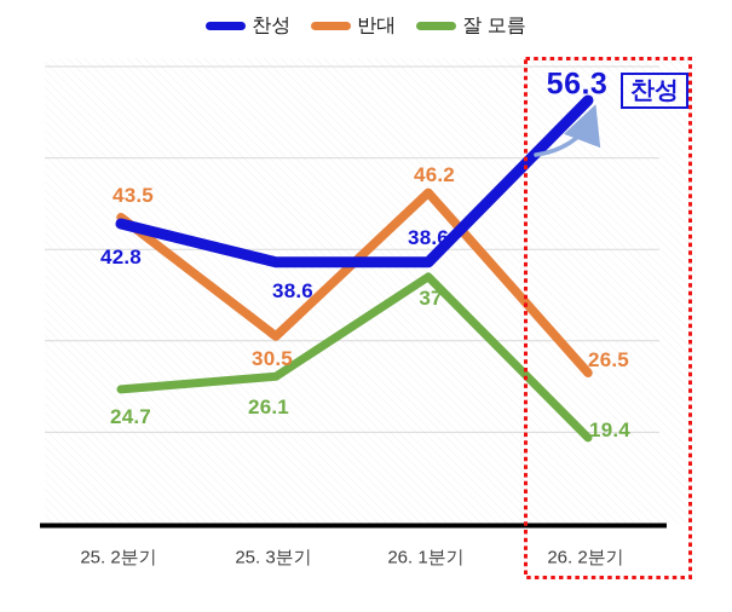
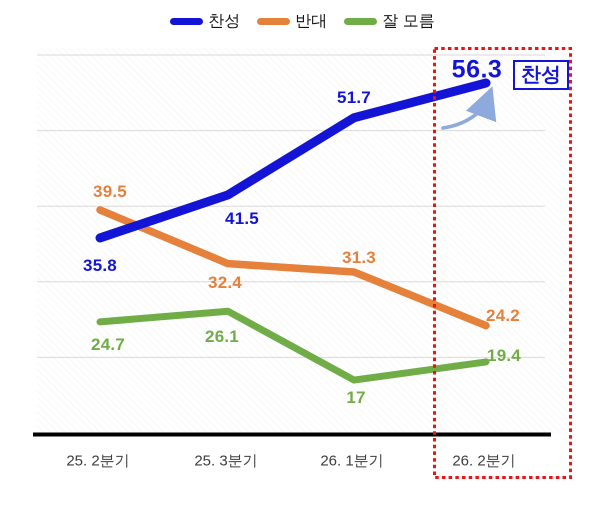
찬성/25. 2분기: 42.8 -> 35.8
반대/25. 2분기: 43.5 -> 39.5
찬성/25. 3분기: 38.6 -> 41.5
반대/25. 3분기: 30.5 -> 32.4
찬성/26. 1분기: 38.6 -> 51.7
반대/26. 1분기: 46.2 -> 31.3
잘 모름/26. 1분기: 37 -> 17
반대/26. 2분기: 26.5 -> 24.2
